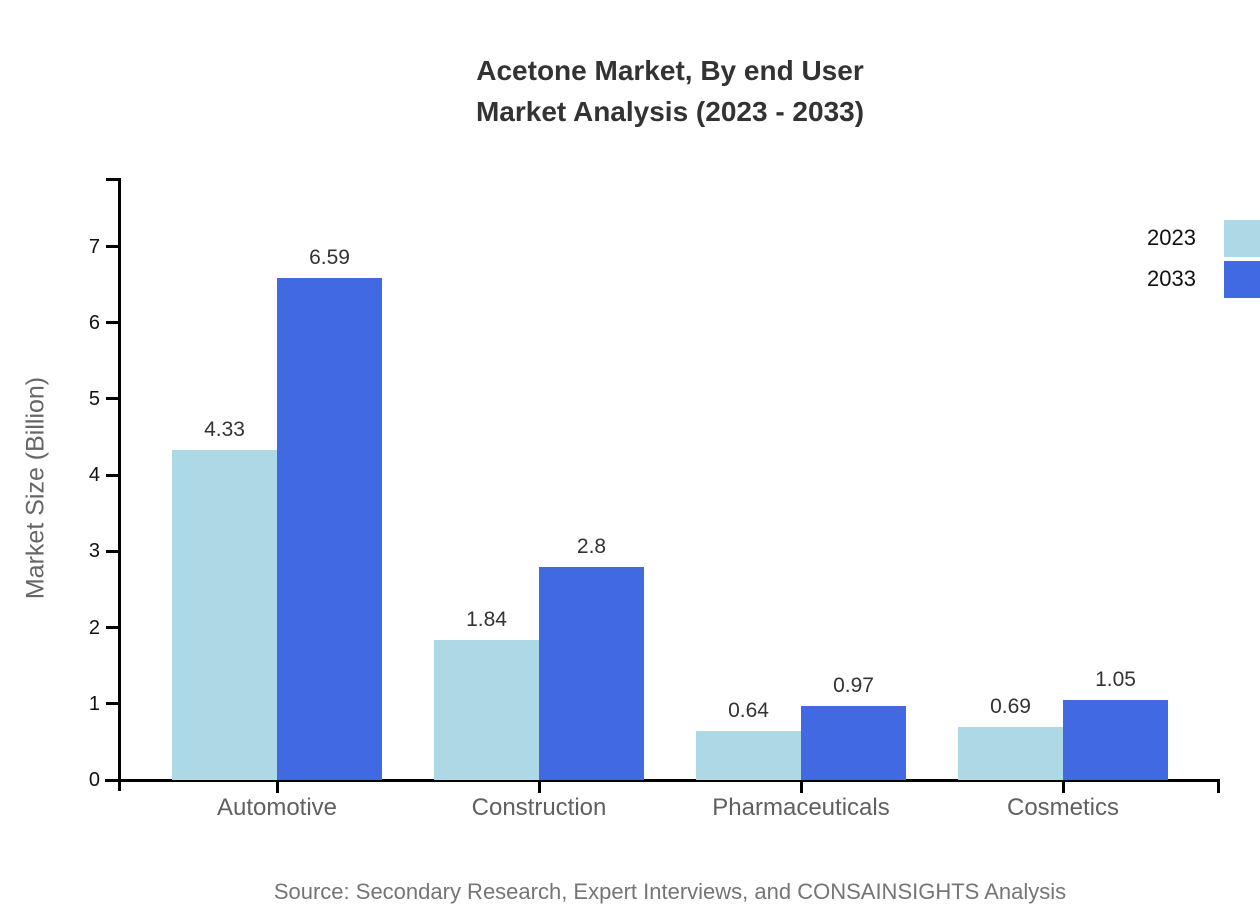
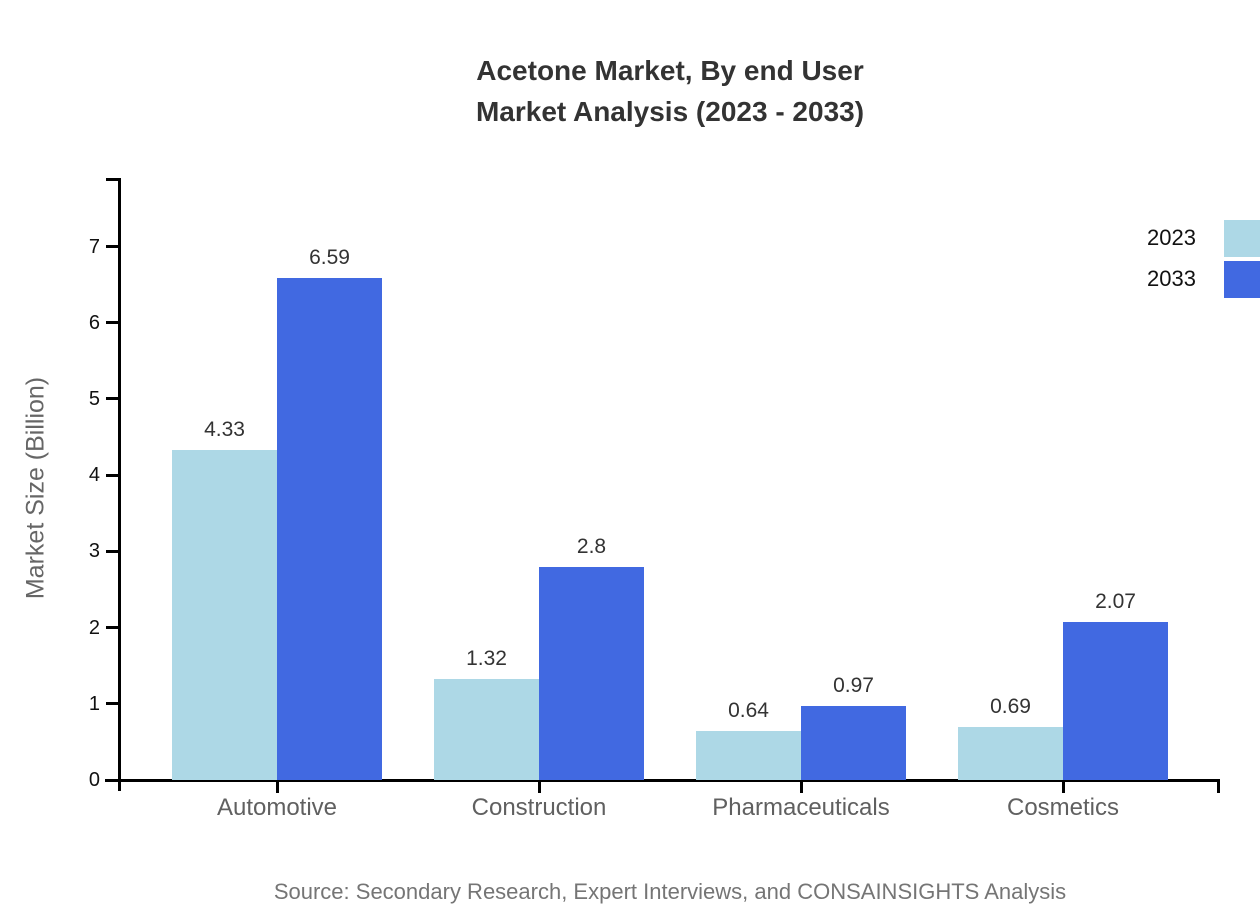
2023/Construction: 1.84 -> 1.32
2033/Cosmetics: 1.05 -> 2.07
